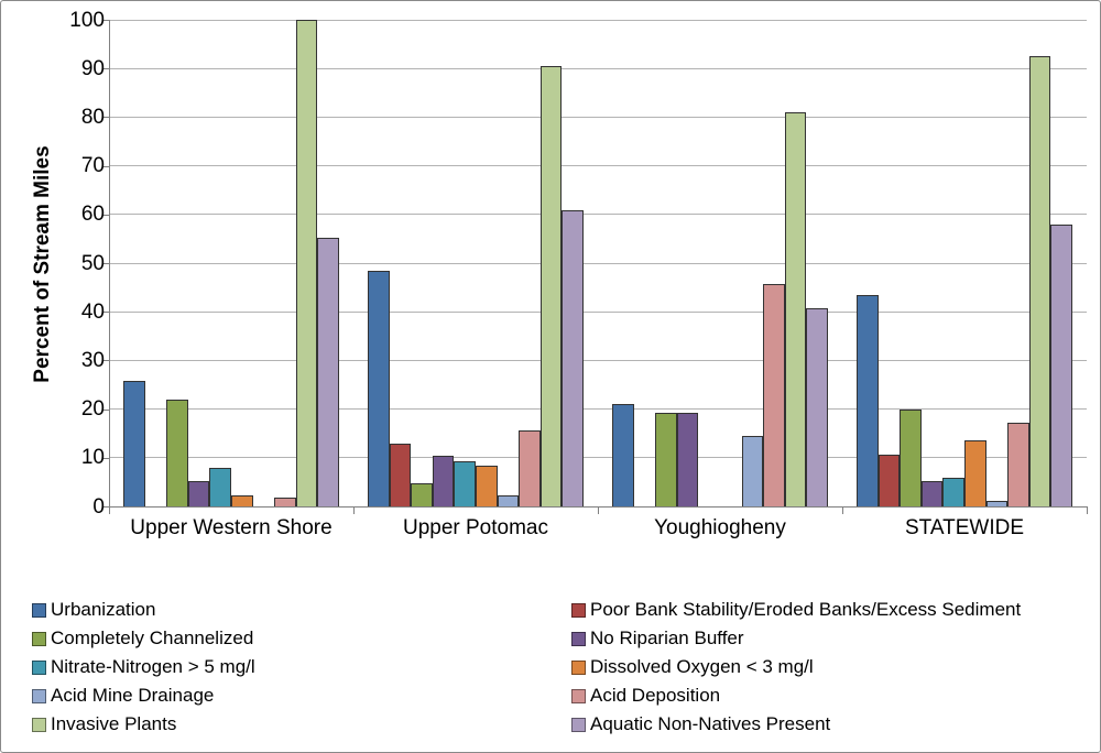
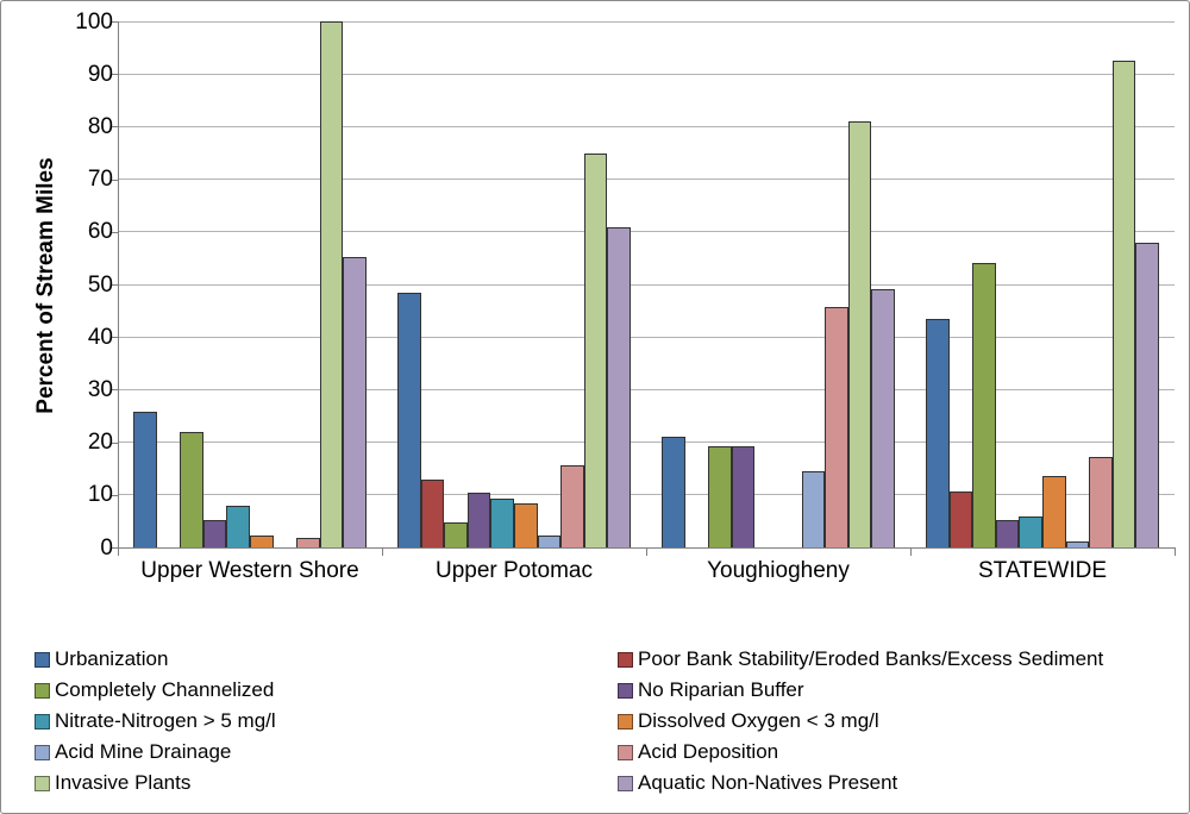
Invasive Plants/Upper Potomac: 91 -> 75
Aquatic Non-Natives Present/Youghiogheny: 41 -> 49
Completely Channelized/STATEWIDE: 20 -> 54
